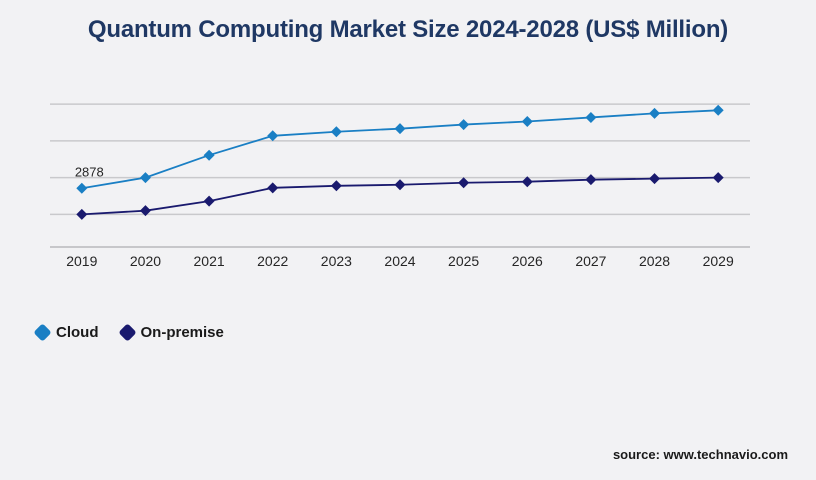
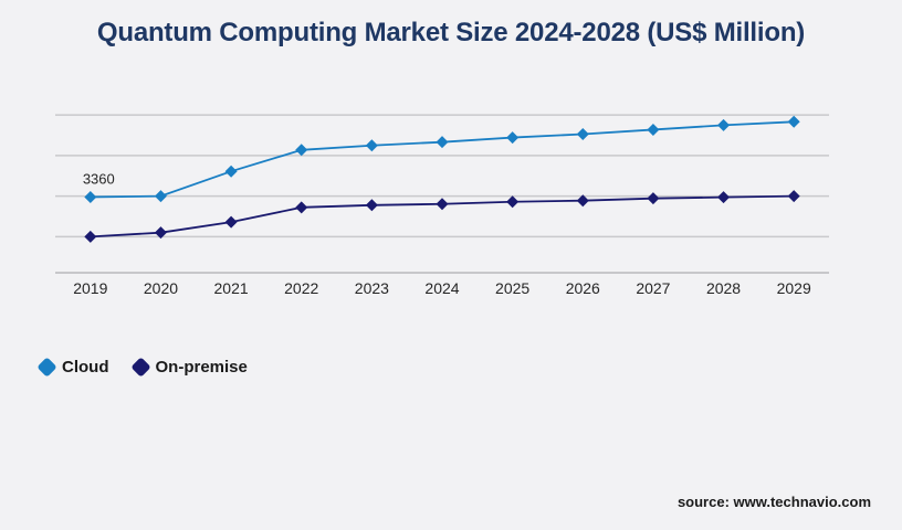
Cloud/2019: 2878 -> 3360
